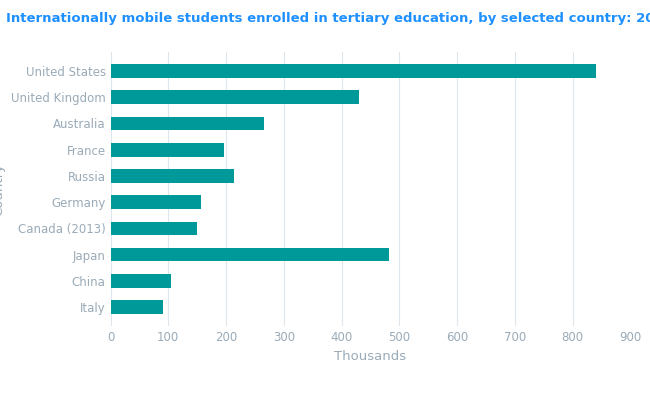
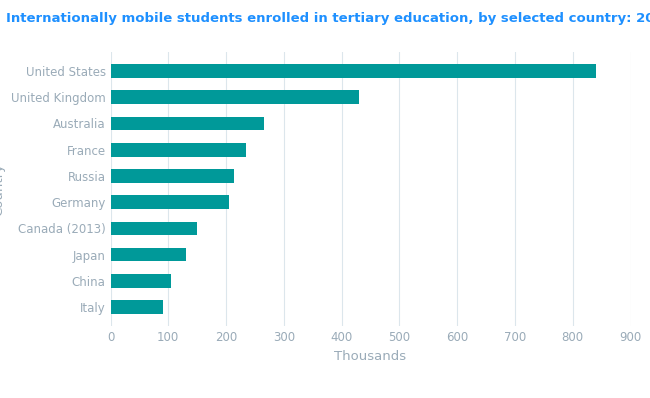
France: 196 -> 235
Germany: 156 -> 205
Japan: 482 -> 130
